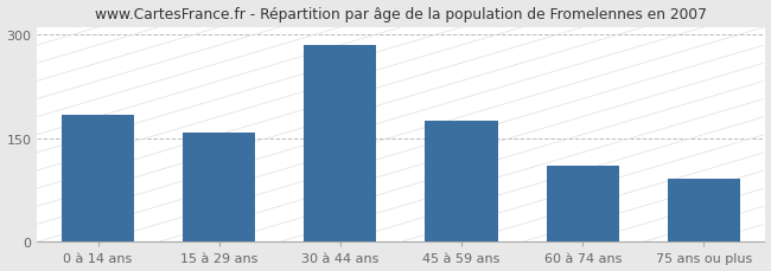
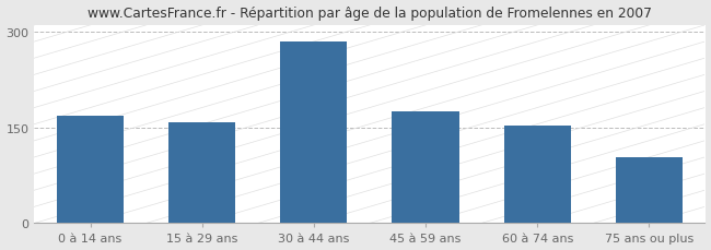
0 à 14 ans: 184 -> 168
60 à 74 ans: 110 -> 152
75 ans ou plus: 92 -> 103
